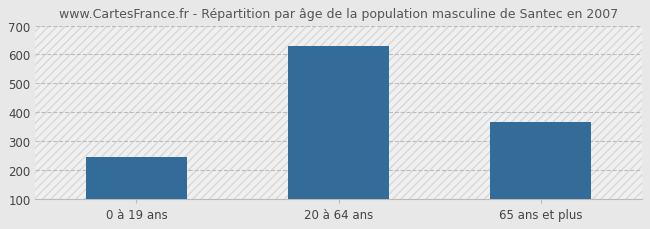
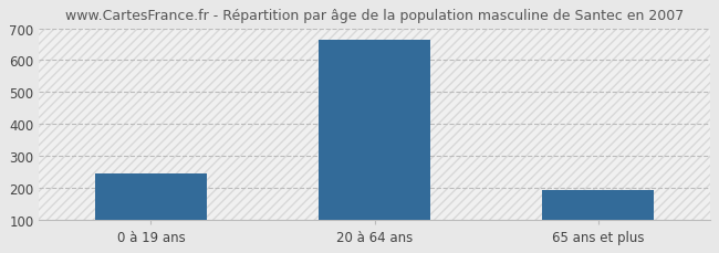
20 à 64 ans: 630 -> 664
65 ans et plus: 365 -> 192
